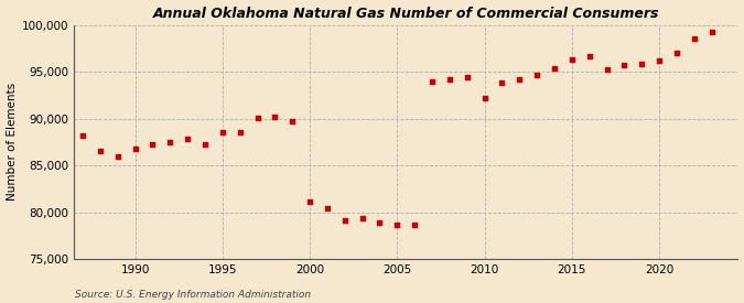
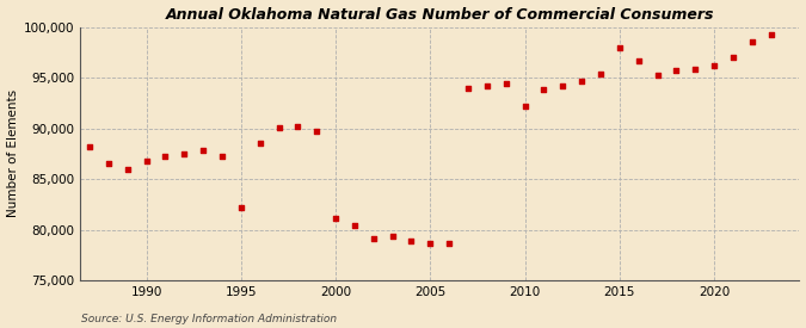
1995: 88,500 -> 82,200
2015: 96,300 -> 98,000
